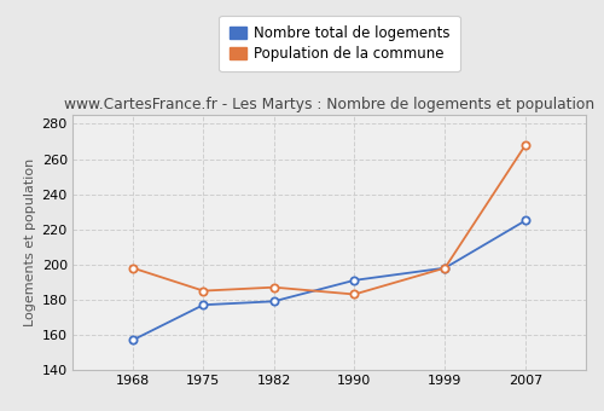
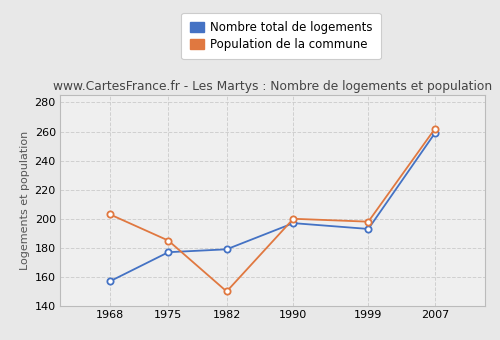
Population de la commune/1968: 198 -> 203
Population de la commune/1982: 187 -> 150
Nombre total de logements/1990: 191 -> 197
Population de la commune/1990: 183 -> 200
Nombre total de logements/1999: 198 -> 193
Nombre total de logements/2007: 225 -> 259
Population de la commune/2007: 268 -> 262
